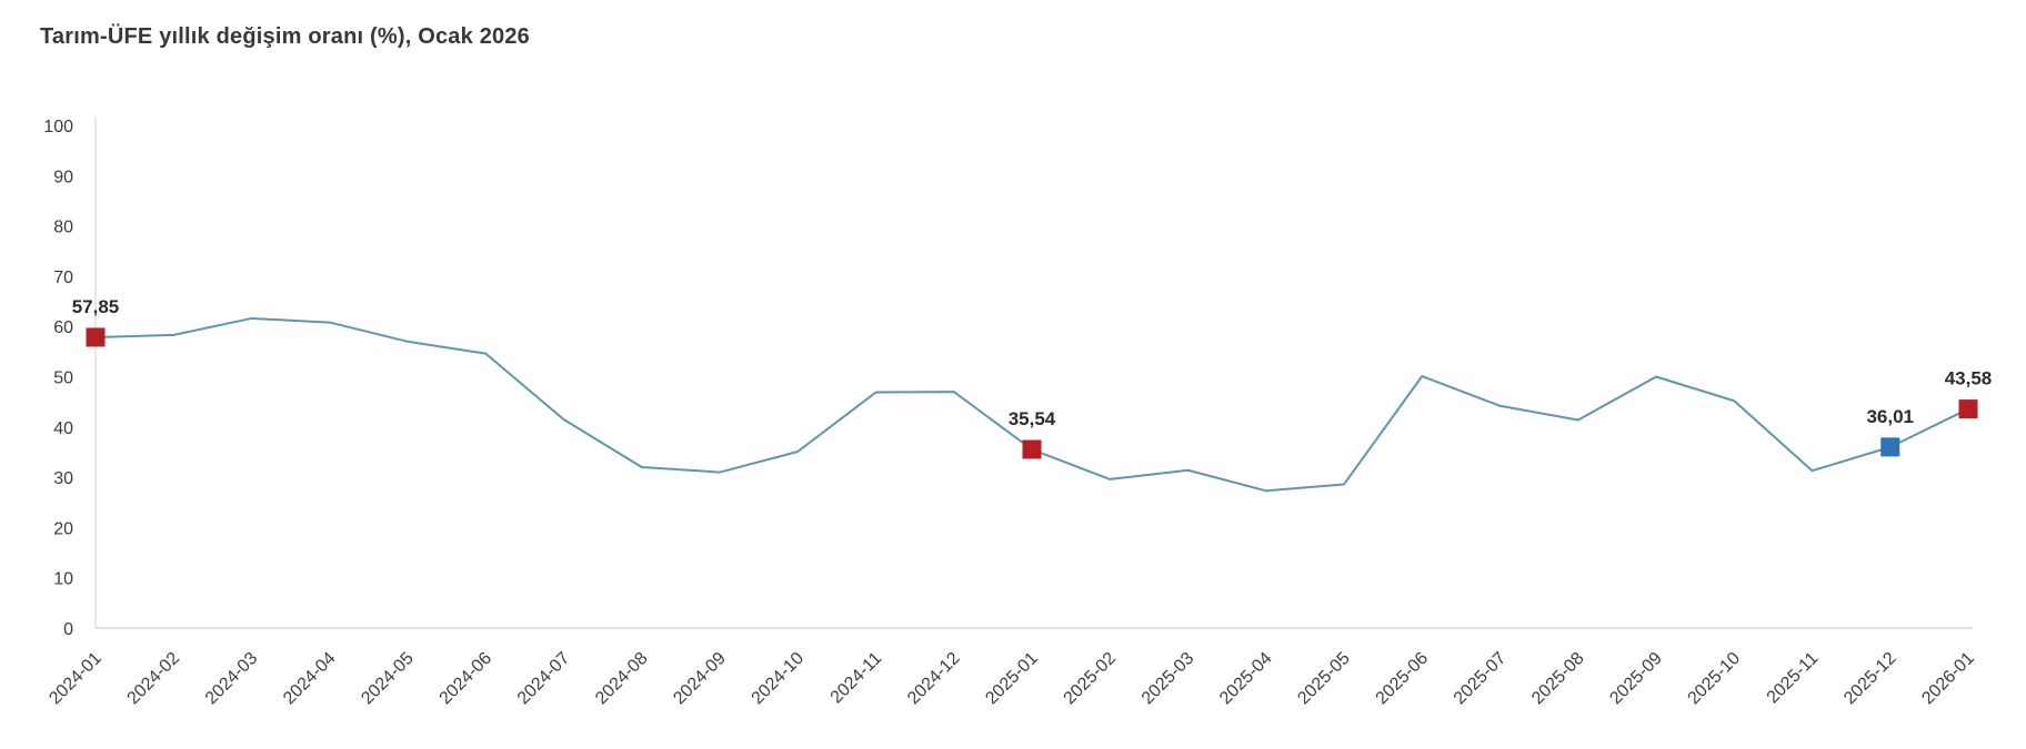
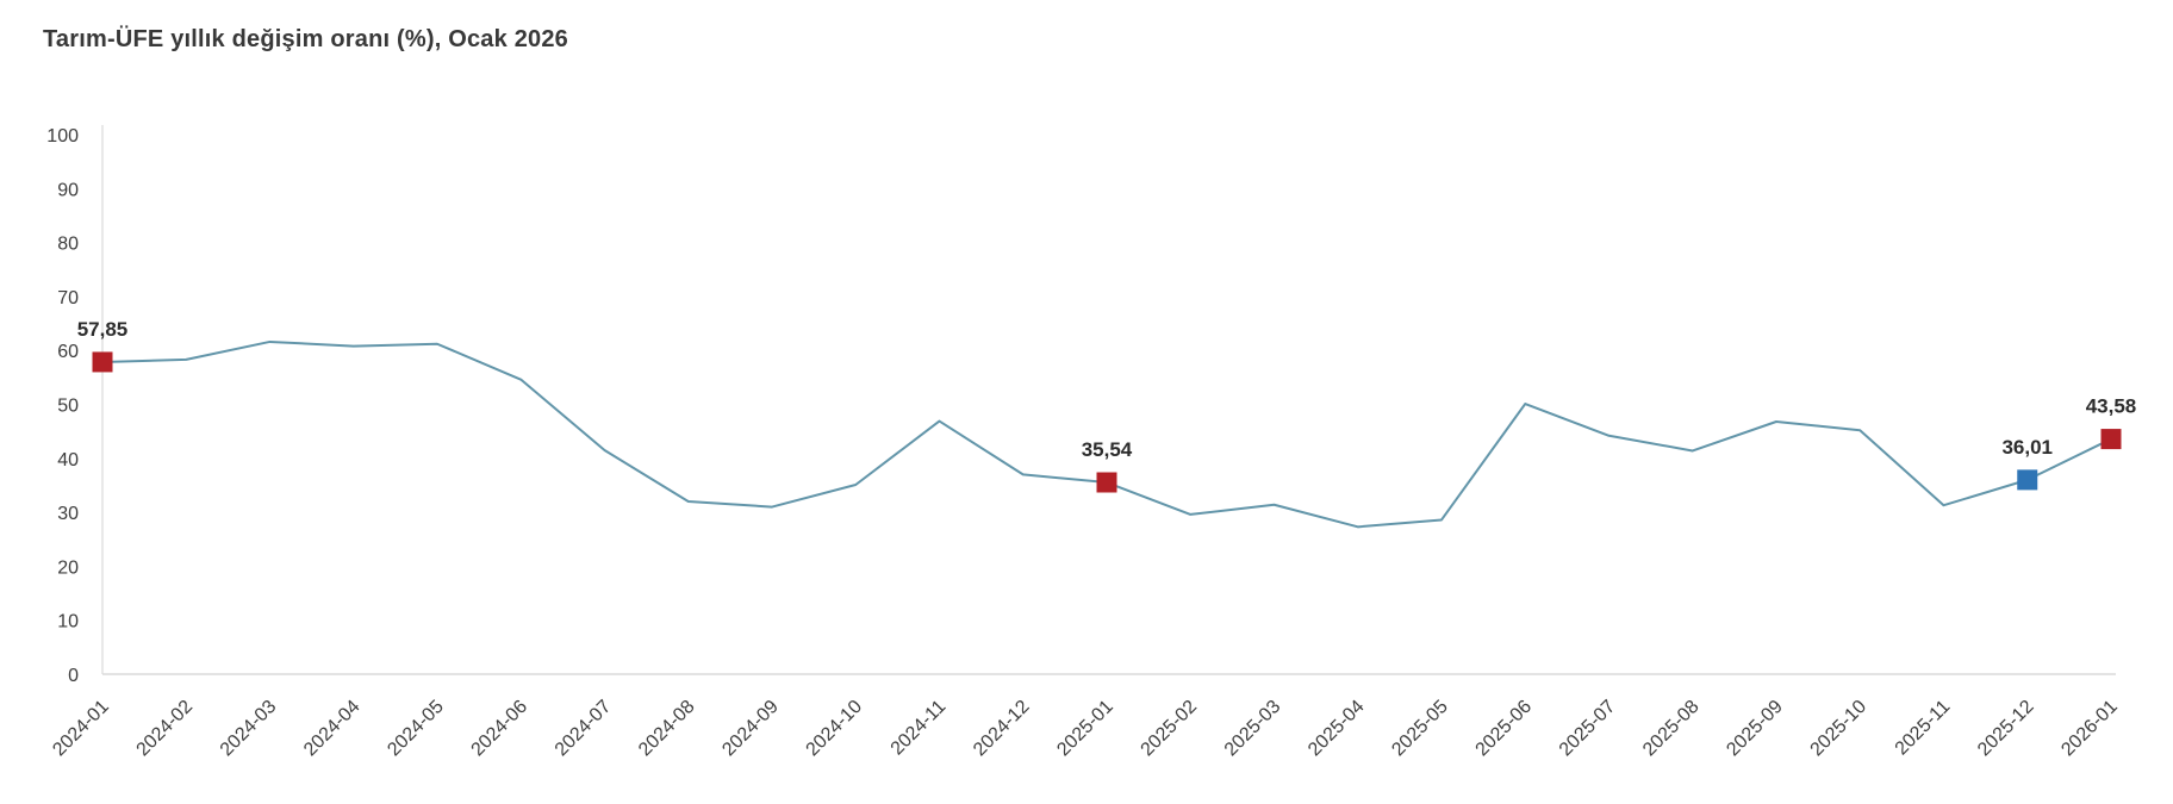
2024-05: 57 -> 61
2024-12: 47 -> 37
2025-09: 50 -> 47
